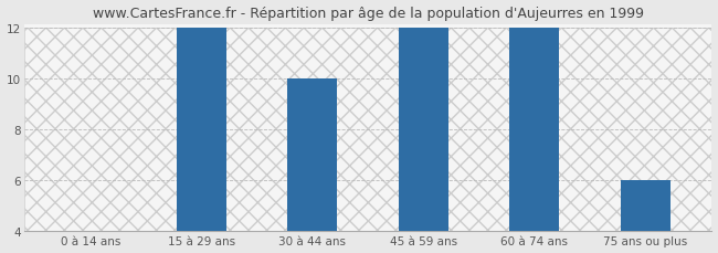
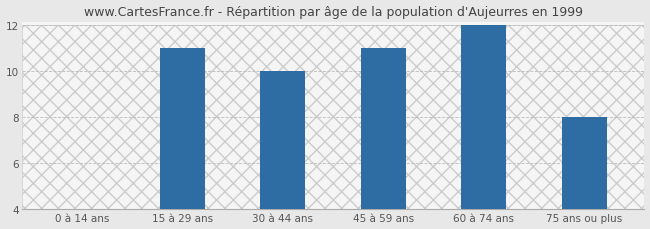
15 à 29 ans: 12 -> 11
45 à 59 ans: 12 -> 11
75 ans ou plus: 6 -> 8
